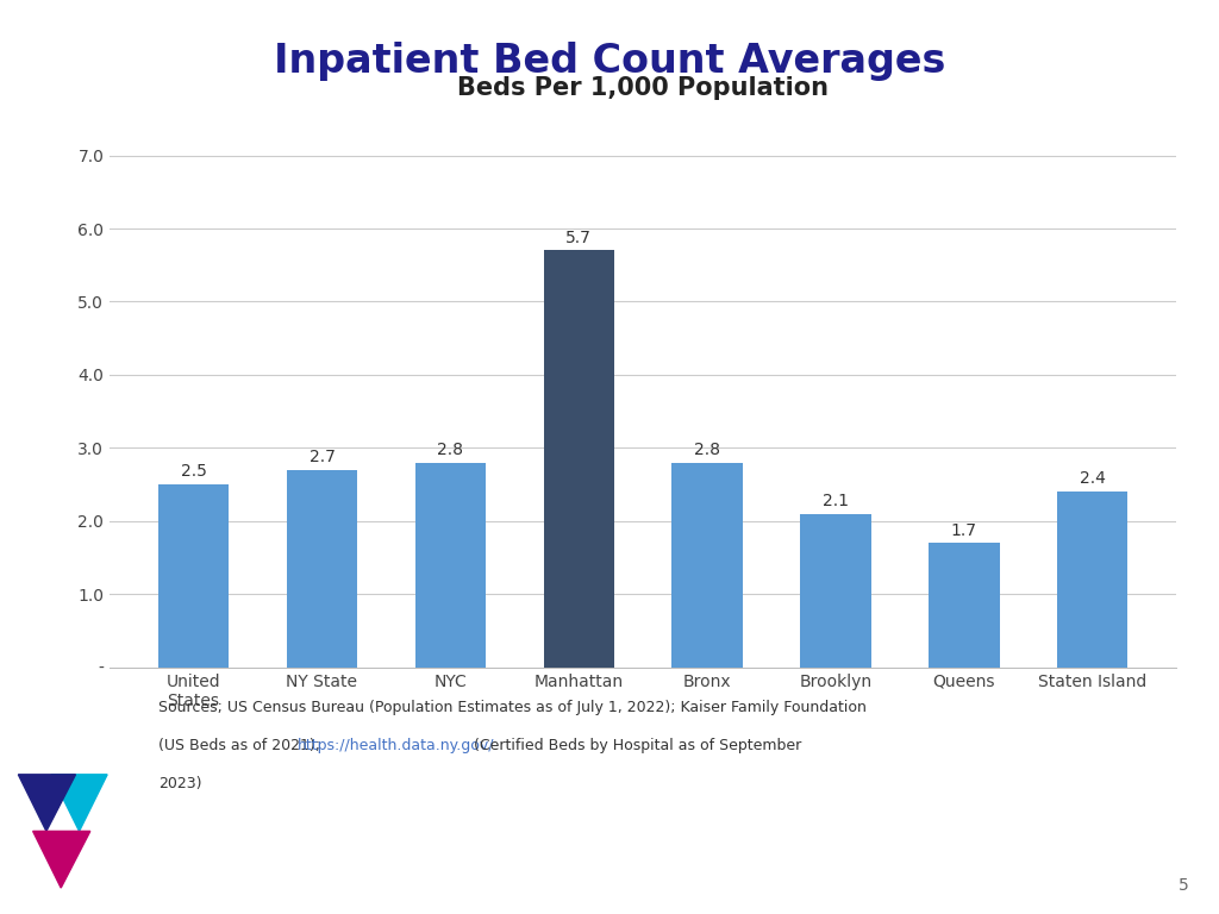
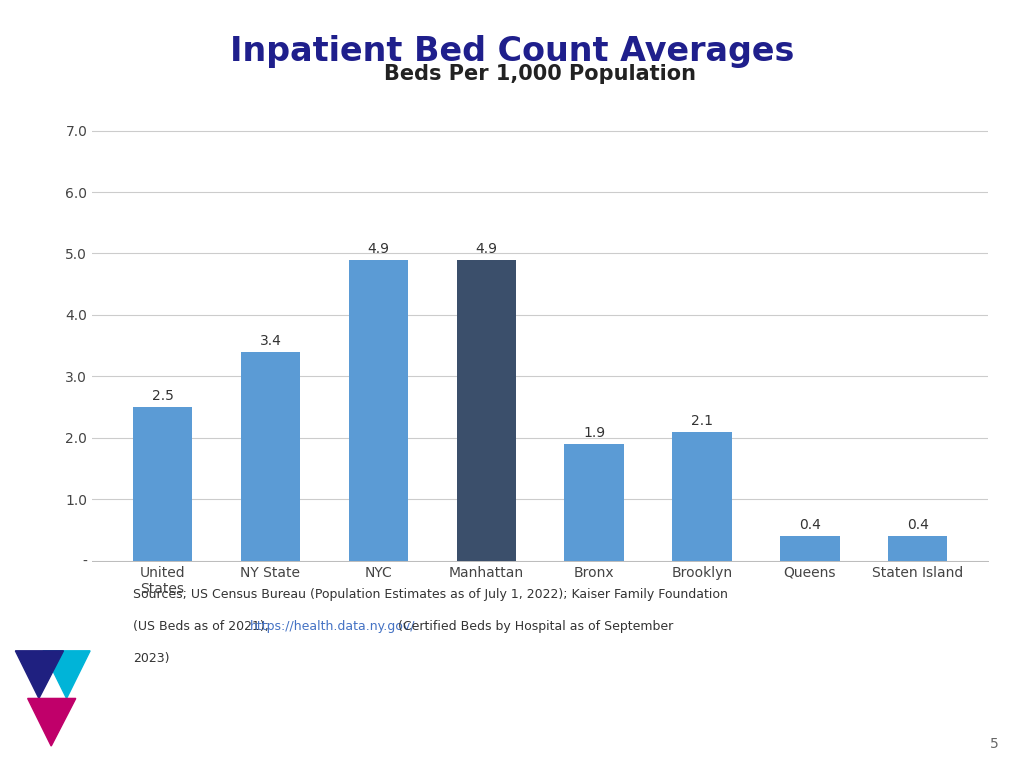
NY State: 2.7 -> 3.4
NYC: 2.8 -> 4.9
Manhattan: 5.7 -> 4.9
Bronx: 2.8 -> 1.9
Queens: 1.7 -> 0.4
Staten Island: 2.4 -> 0.4
